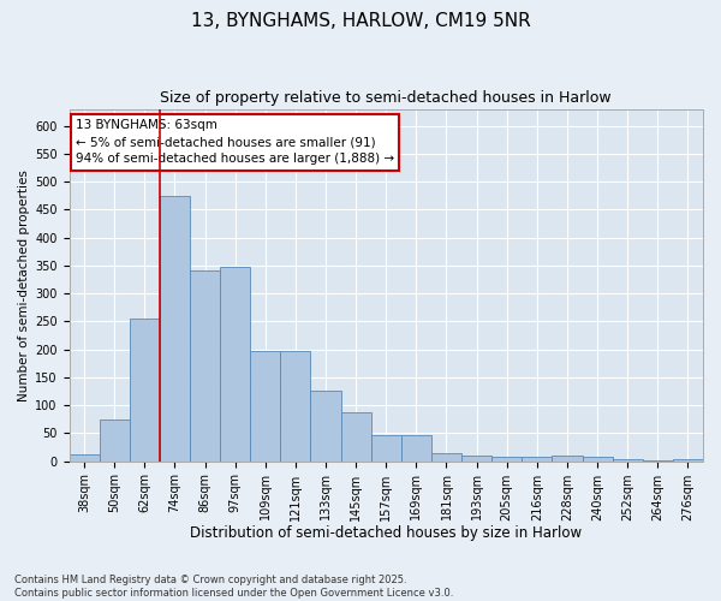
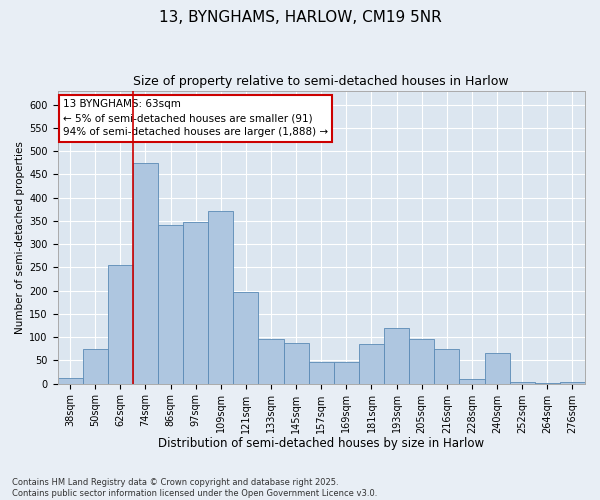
109sqm: 197 -> 370
133sqm: 125 -> 95
181sqm: 15 -> 85
193sqm: 10 -> 120
205sqm: 7 -> 95
216sqm: 8 -> 75
240sqm: 7 -> 65
